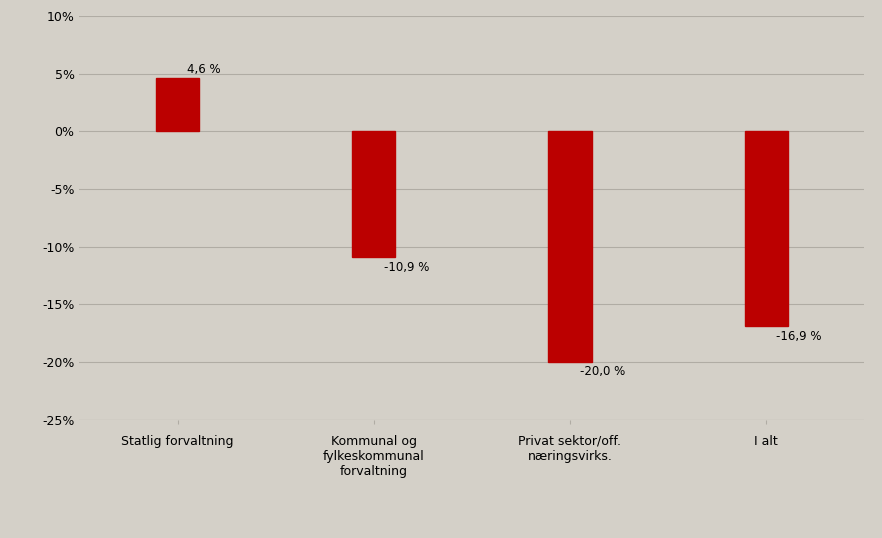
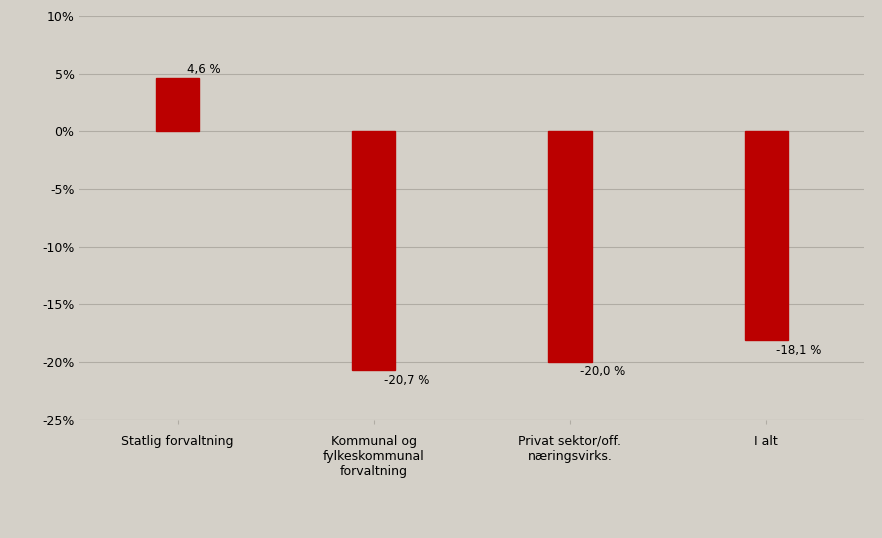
Kommunal og fylkeskommunal forvaltning: -10,9 -> -20,7
I alt: -16,9 -> -18,1
